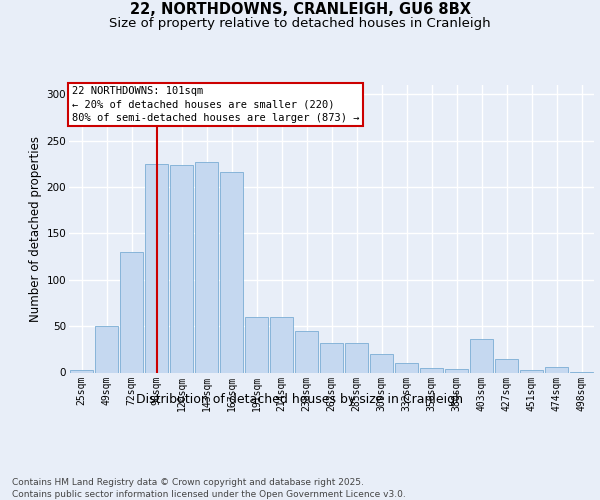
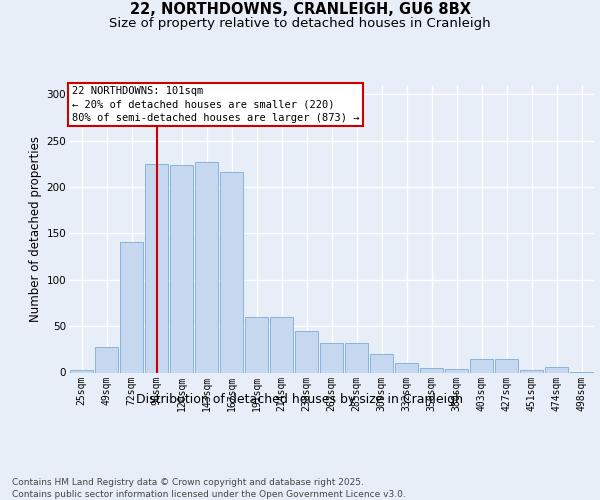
49sqm: 50 -> 28
72sqm: 130 -> 141
403sqm: 36 -> 15
